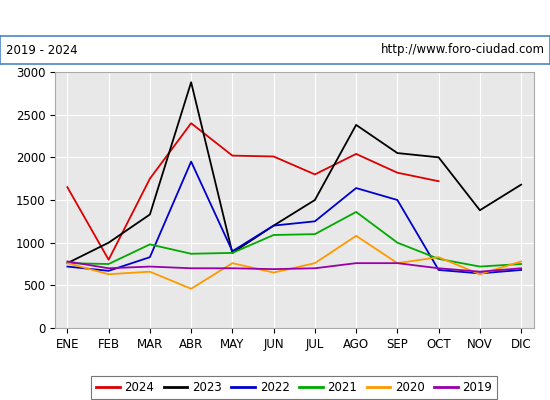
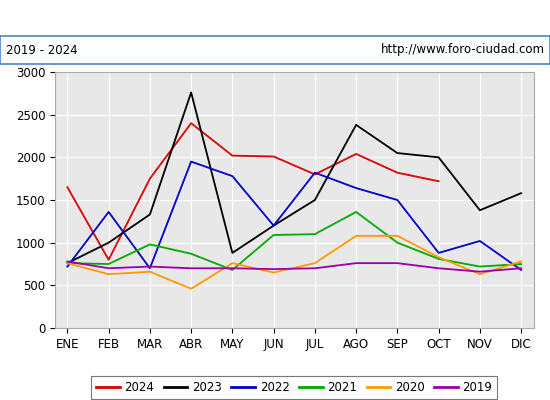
2022/FEB: 670 -> 1360
2022/MAR: 830 -> 700
2023/ABR: 2880 -> 2760
2022/MAY: 900 -> 1780
2021/MAY: 880 -> 680
2022/JUL: 1250 -> 1820
2020/SEP: 760 -> 1080
2022/OCT: 680 -> 880
2022/NOV: 640 -> 1020
2023/DIC: 1680 -> 1580
